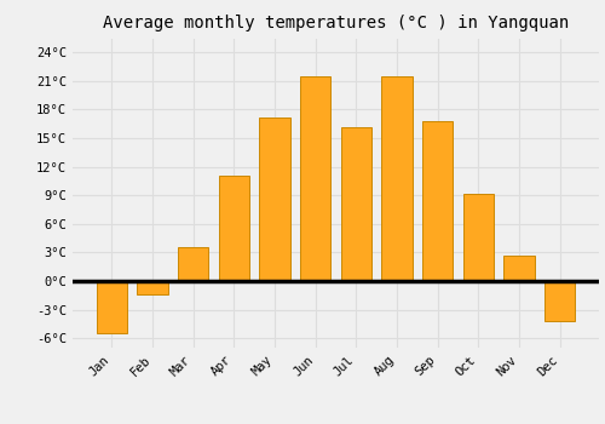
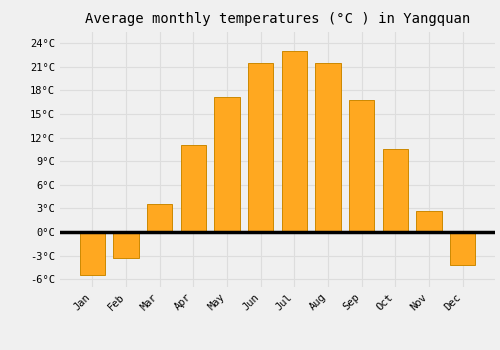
Feb: -1.4°C -> -3.3°C
Jul: 16.2°C -> 23.0°C
Oct: 9.2°C -> 10.5°C
